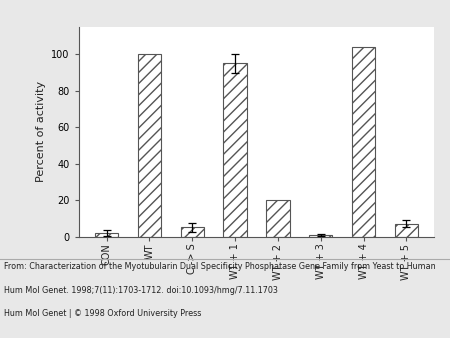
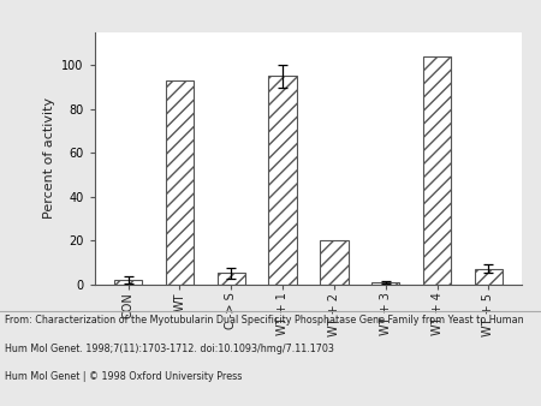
WT: 100 -> 93
